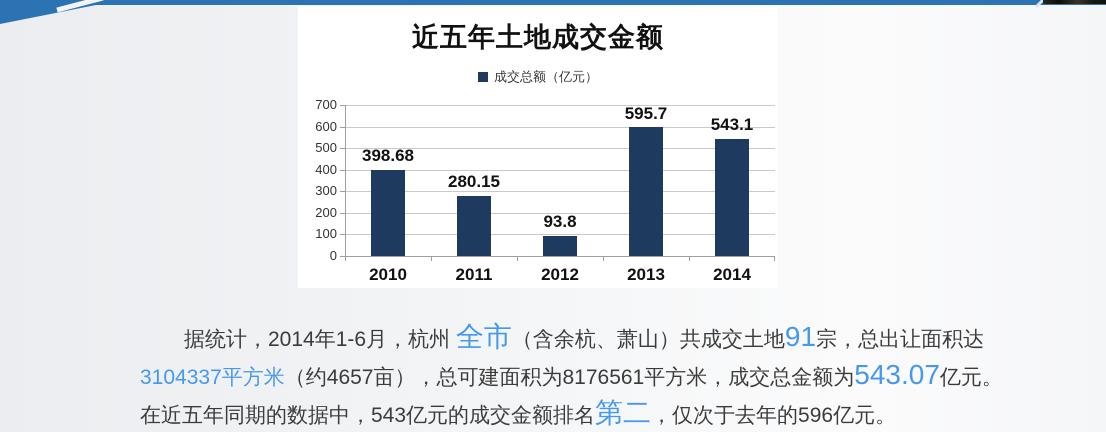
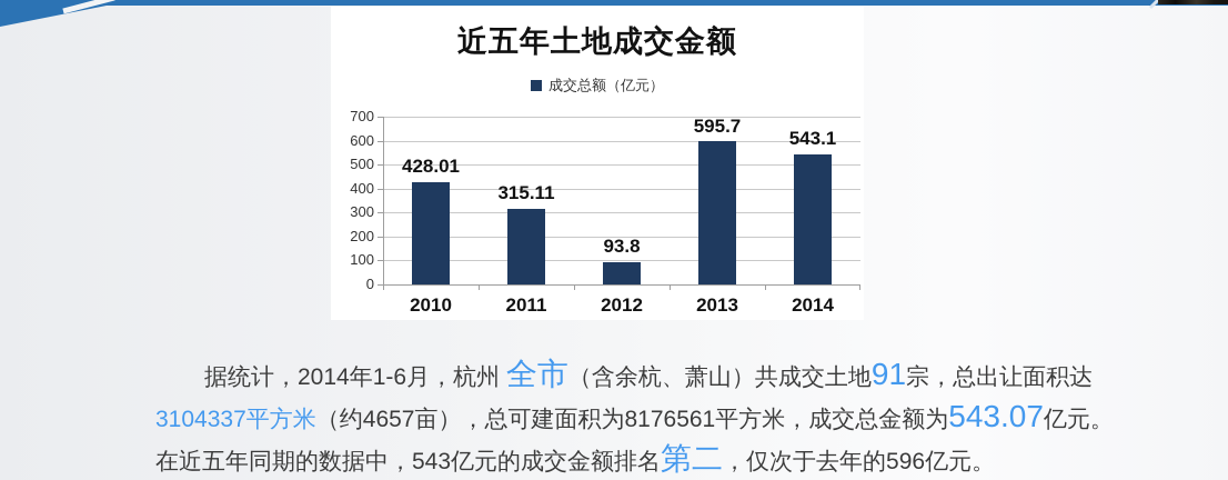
2010: 398.68 -> 428.01
2011: 280.15 -> 315.11
